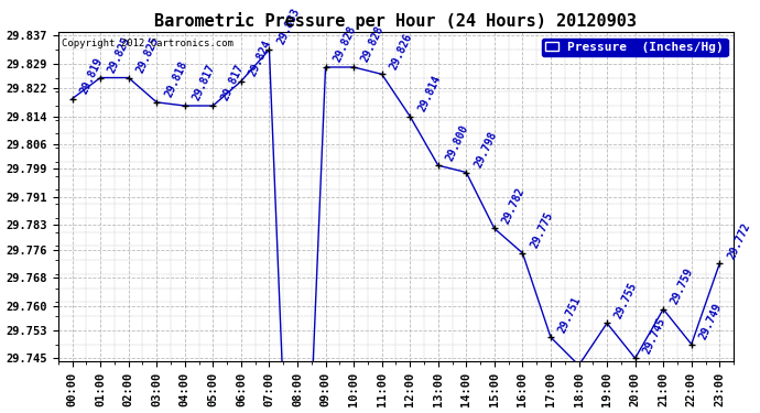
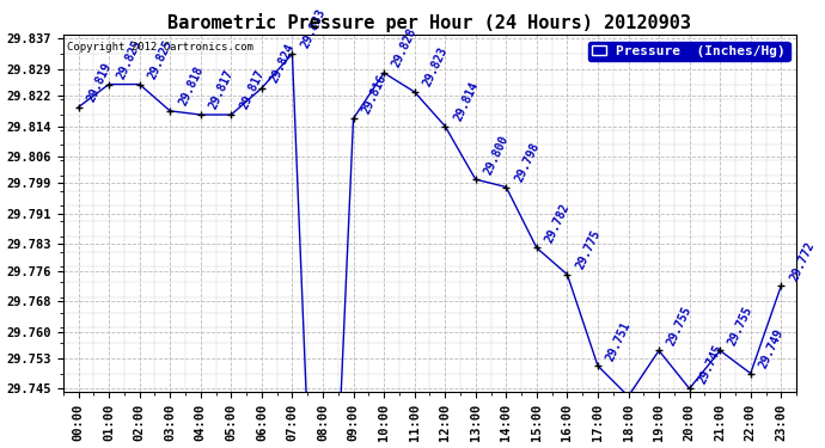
09:00: 29.828 -> 29.816
11:00: 29.826 -> 29.823
21:00: 29.759 -> 29.755
